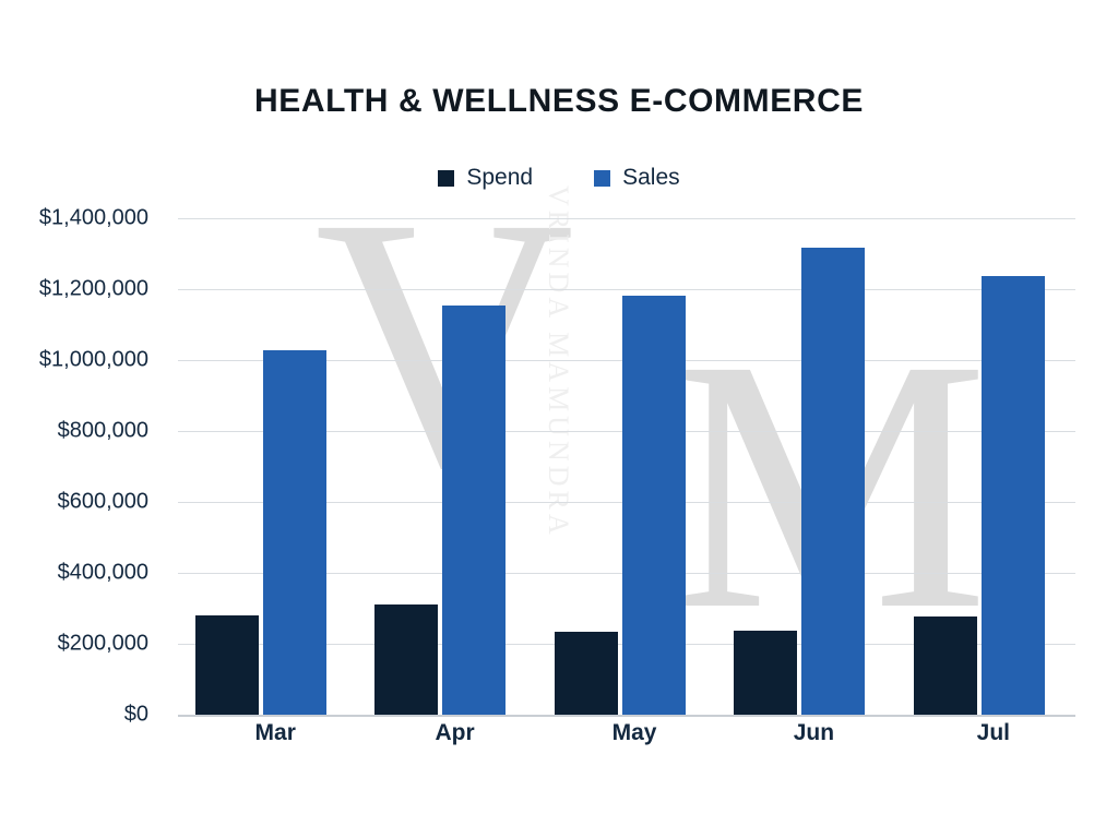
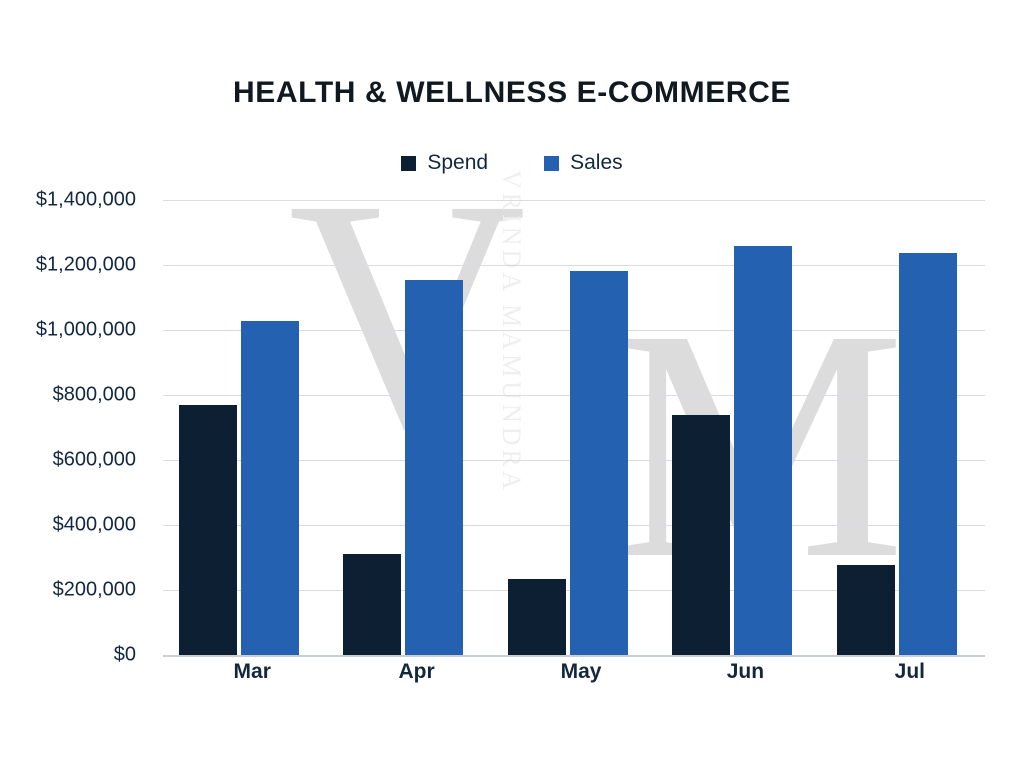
Spend/Mar: $280000 -> $770000
Spend/Jun: $240000 -> $740000
Sales/Jun: $1320000 -> $1260000
